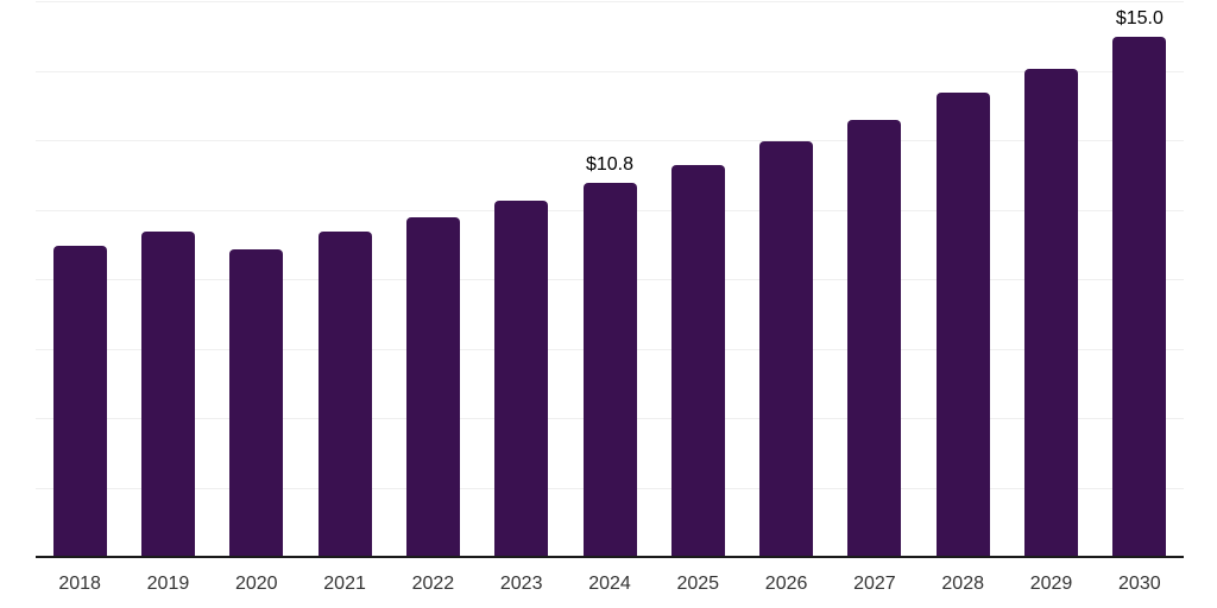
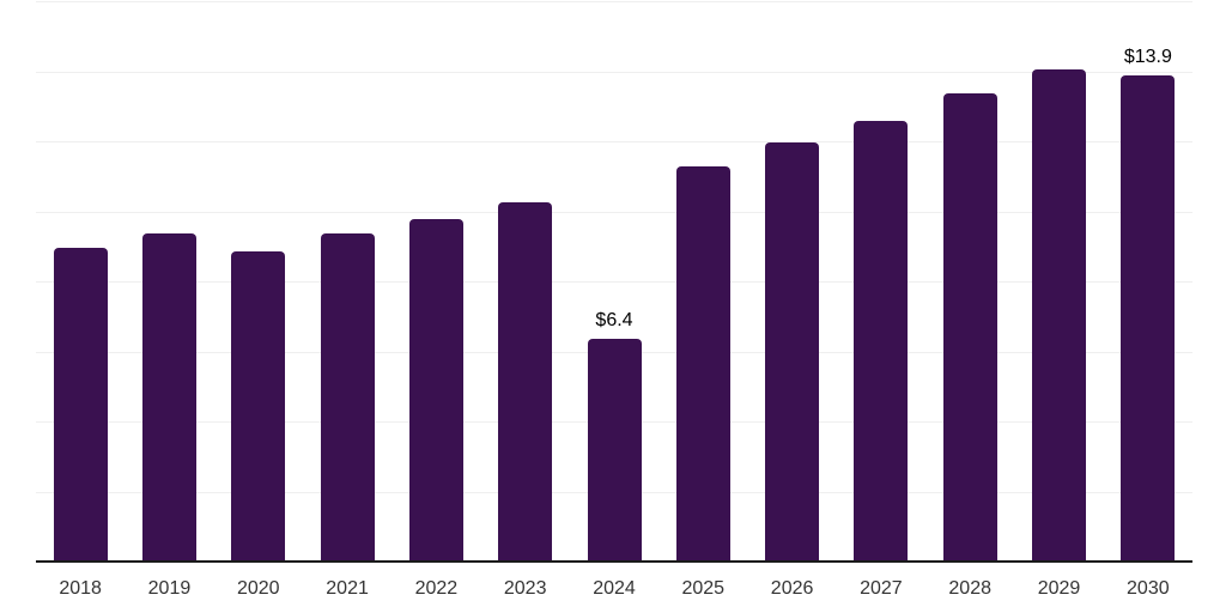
2024: $10.8 -> $6.4
2030: $15.0 -> $13.9
